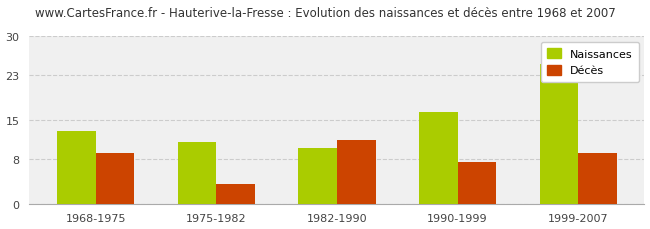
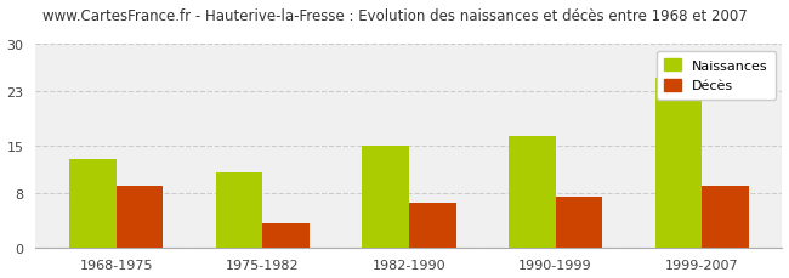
Naissances/1982-1990: 10.0 -> 15.0
Décès/1982-1990: 11.4 -> 6.5
